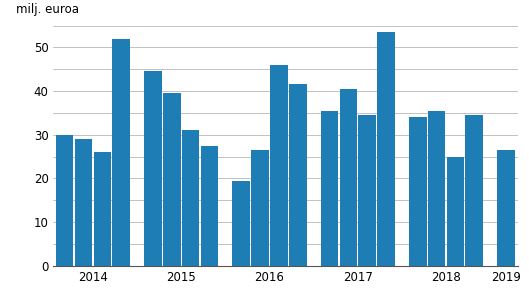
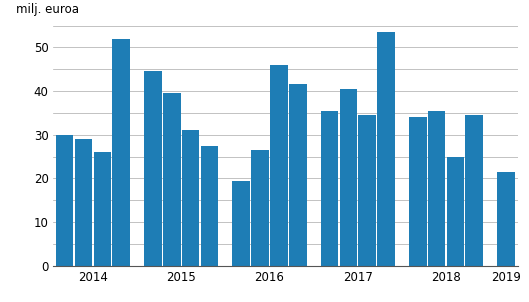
2019: 26.5 -> 21.5
